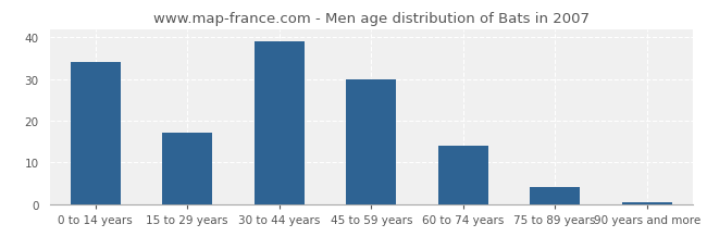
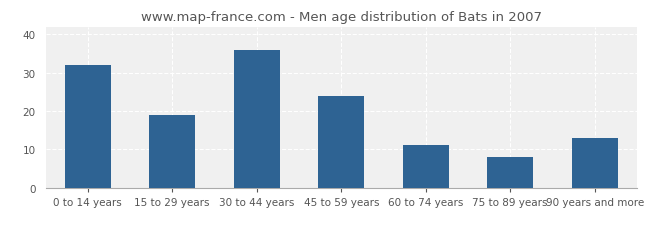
0 to 14 years: 34.0 -> 32.0
15 to 29 years: 17.0 -> 19.0
30 to 44 years: 39.0 -> 36.0
45 to 59 years: 30.0 -> 24.0
60 to 74 years: 14.0 -> 11.0
75 to 89 years: 4.0 -> 8.0
90 years and more: 0.4 -> 13.0
